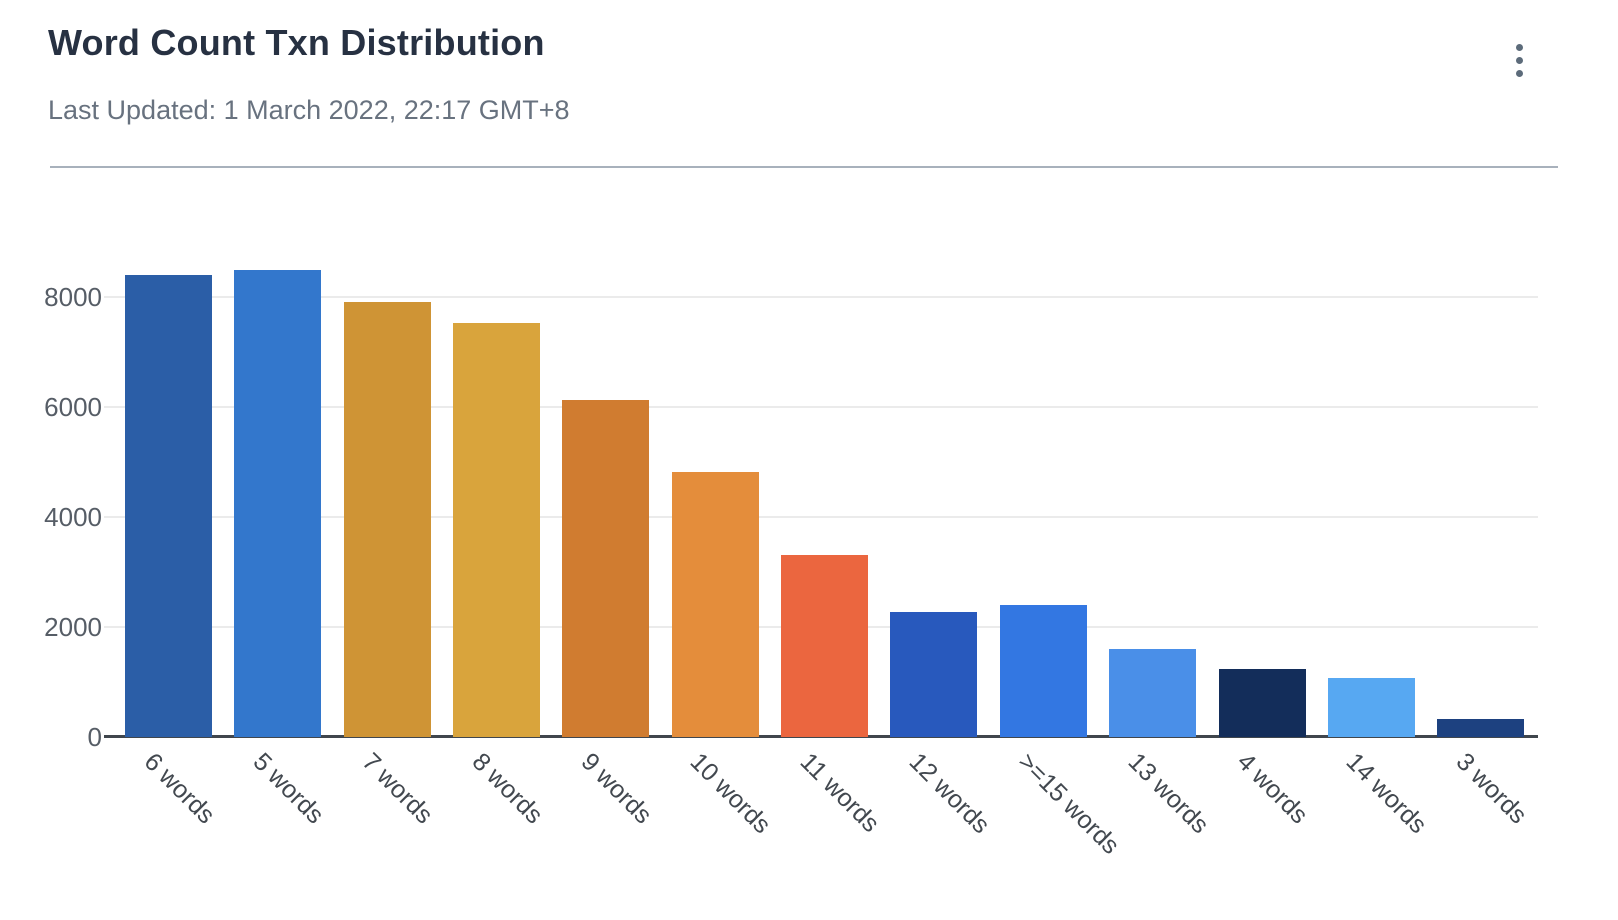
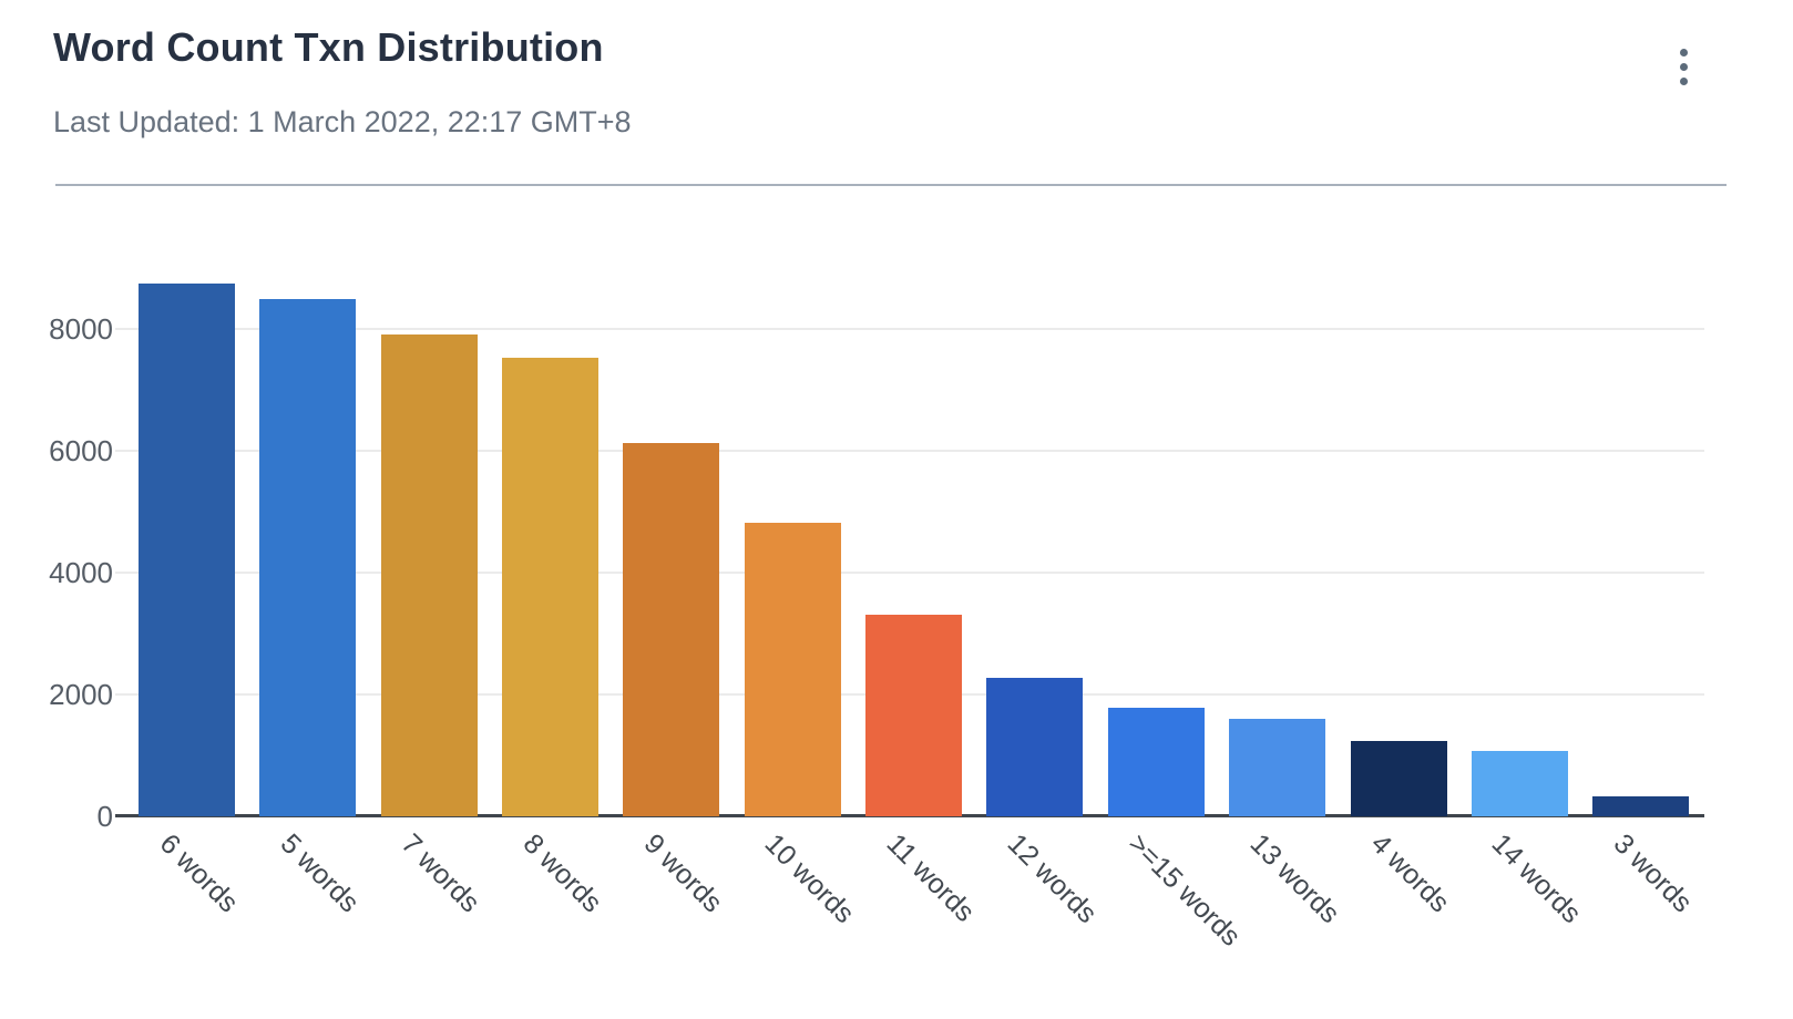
6 words: 8400 -> 8800
>=15 words: 2400 -> 1800
